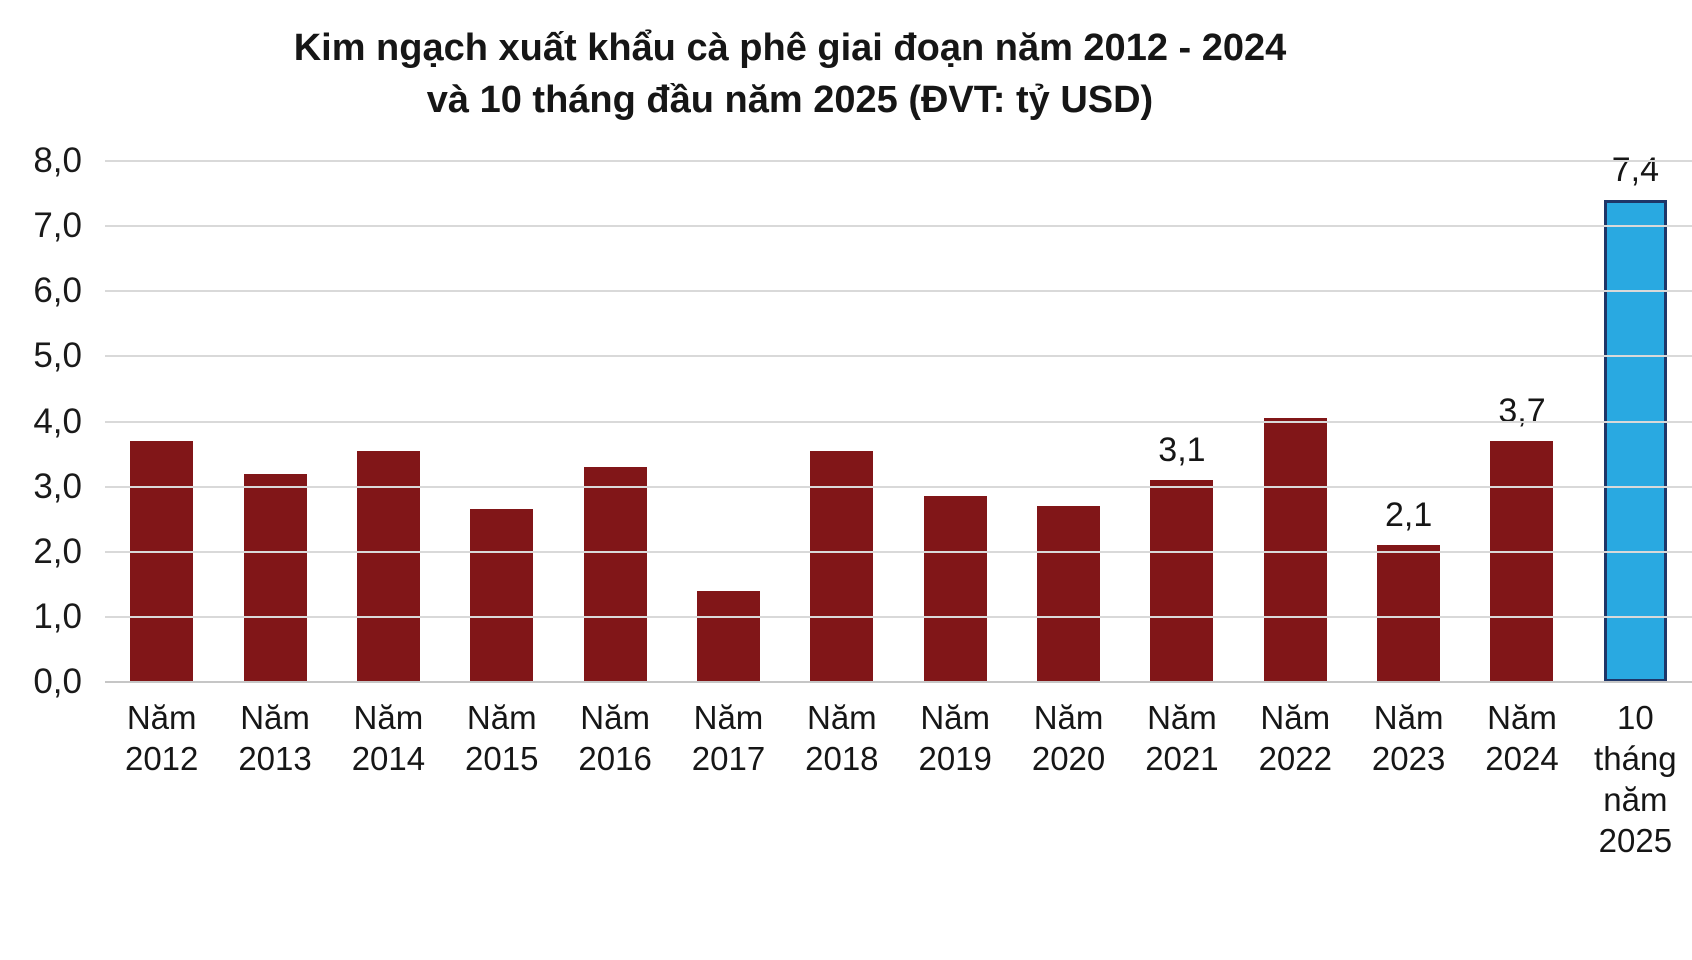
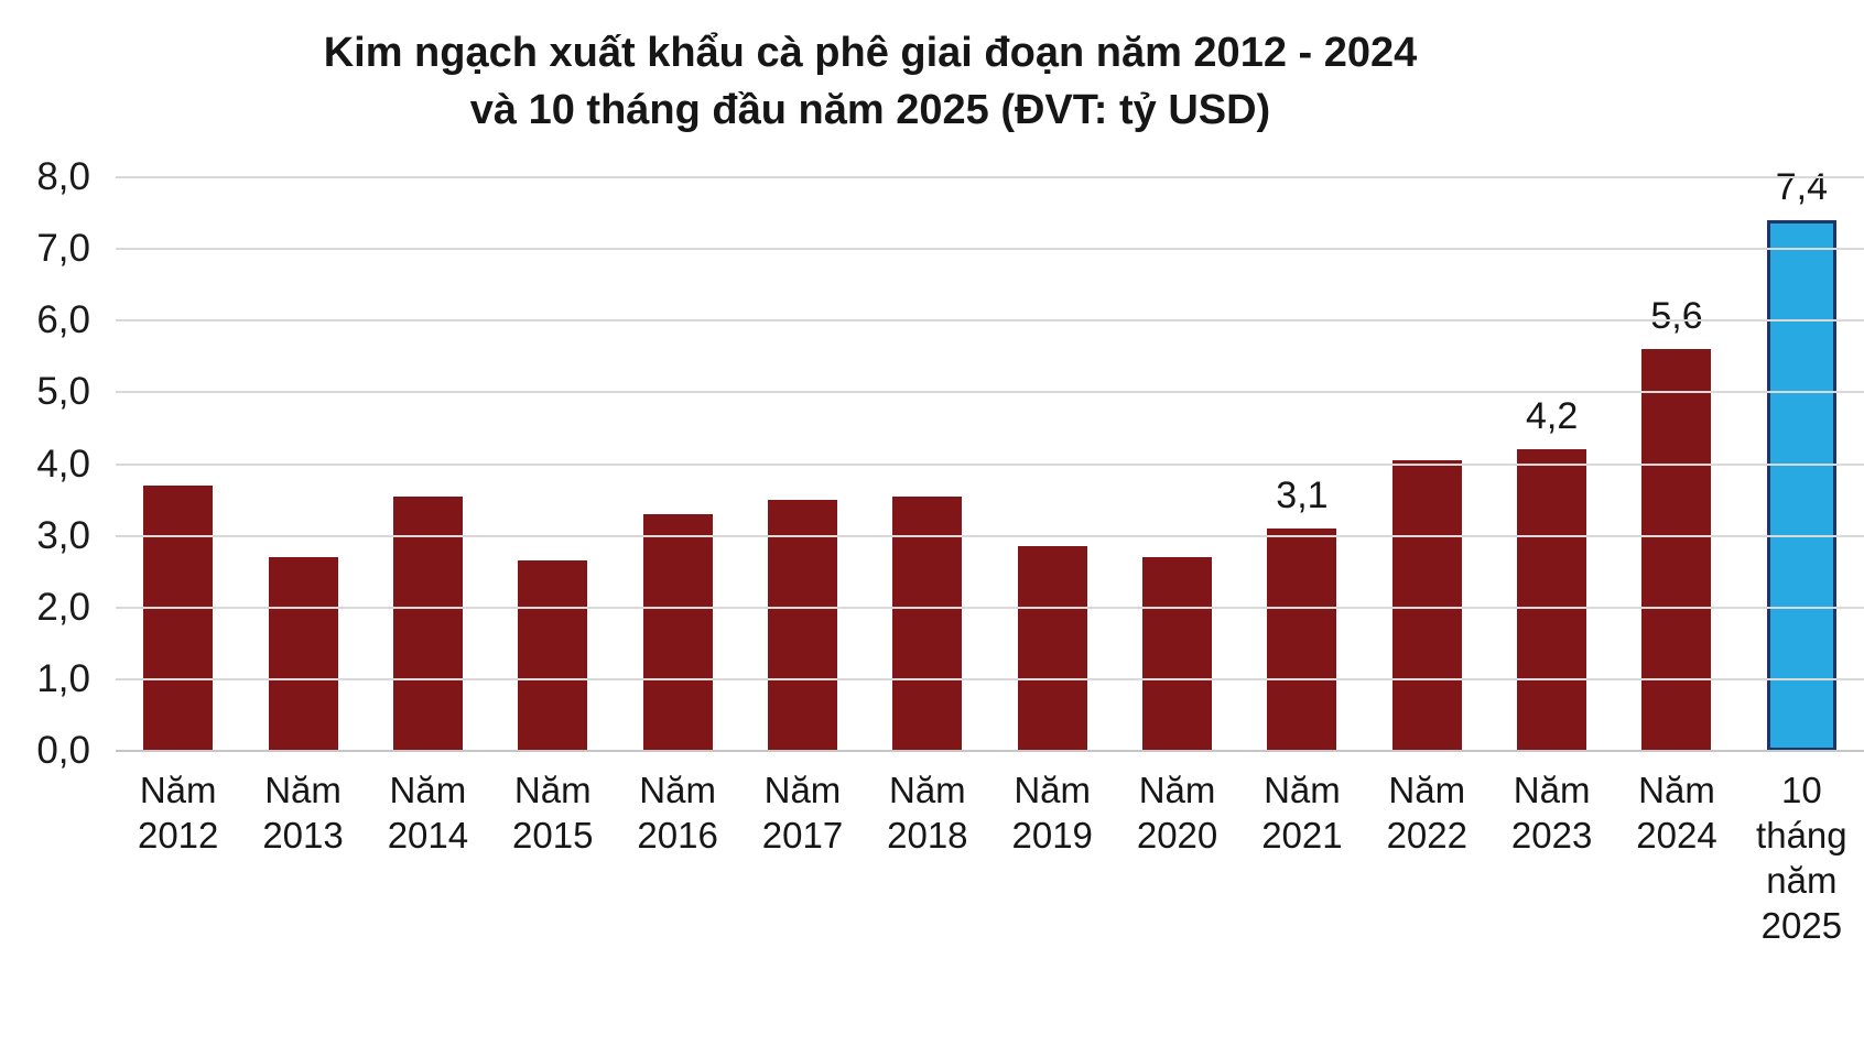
Năm 2013: 3,2 -> 2,7
Năm 2017: 1,4 -> 3,5
Năm 2023: 2,1 -> 4,2
Năm 2024: 3,7 -> 5,6
